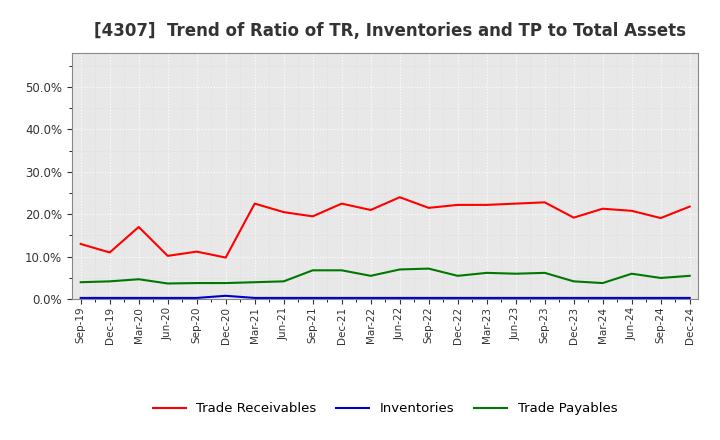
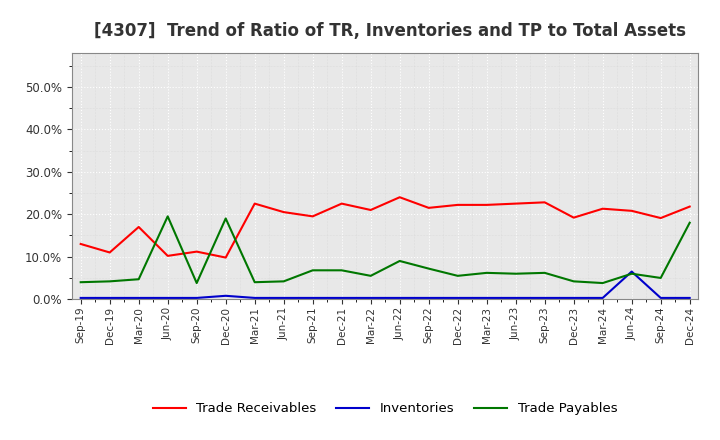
Trade Payables/Jun-20: 3.7% -> 19.5%
Trade Payables/Dec-20: 3.8% -> 19.0%
Trade Payables/Jun-22: 7.0% -> 9.0%
Inventories/Jun-24: 0.3% -> 6.5%
Trade Payables/Dec-24: 5.5% -> 18.0%
